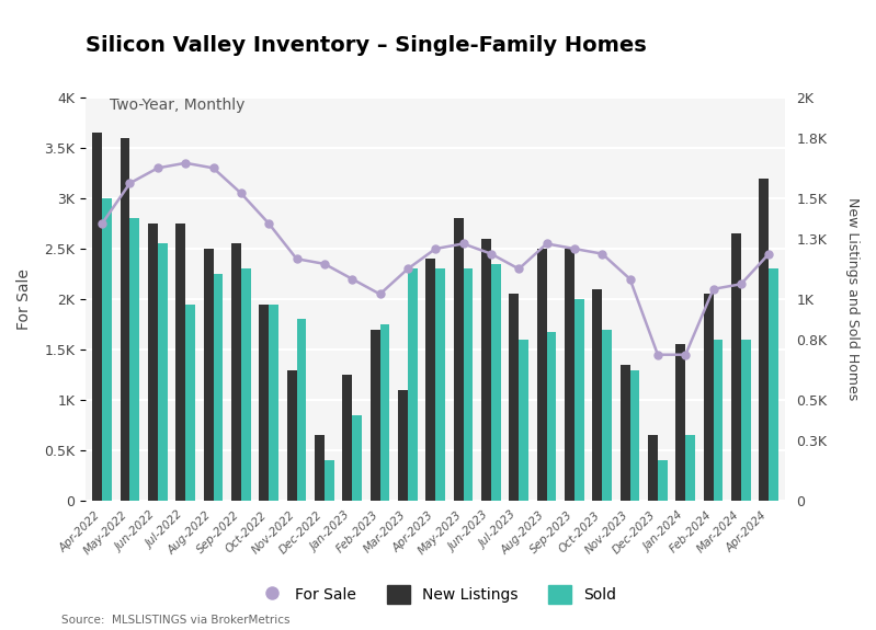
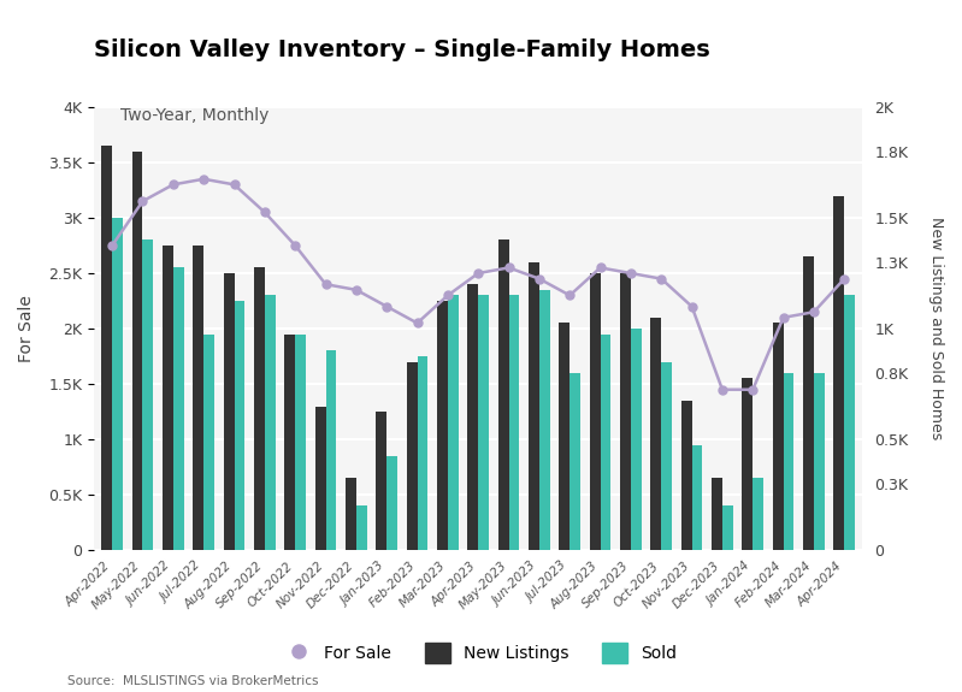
New Listings/Mar-2023: 1.10K -> 2.25K
Sold/Aug-2023: 1.68K -> 1.95K
Sold/Nov-2023: 1.30K -> 0.95K
